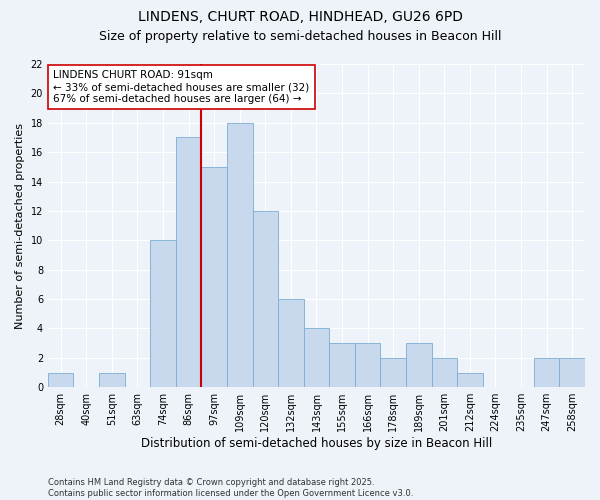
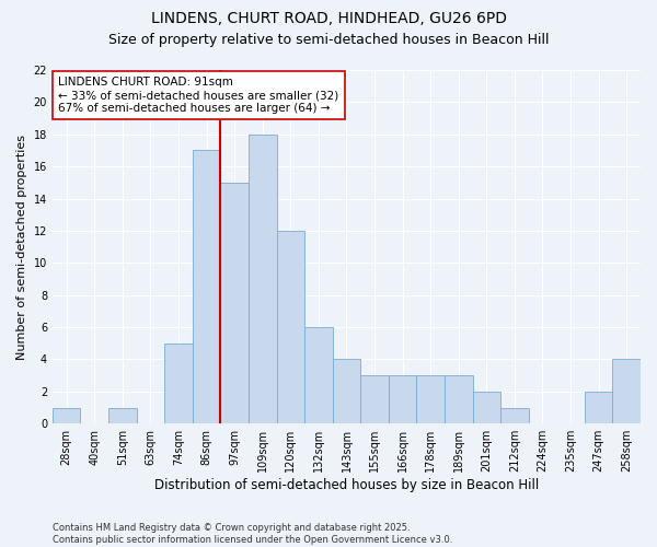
74sqm: 10 -> 5
178sqm: 2 -> 3
258sqm: 2 -> 4
